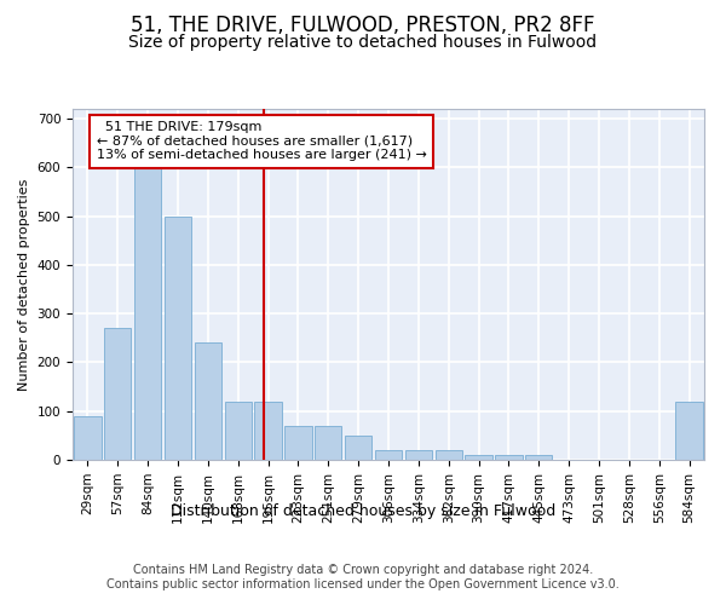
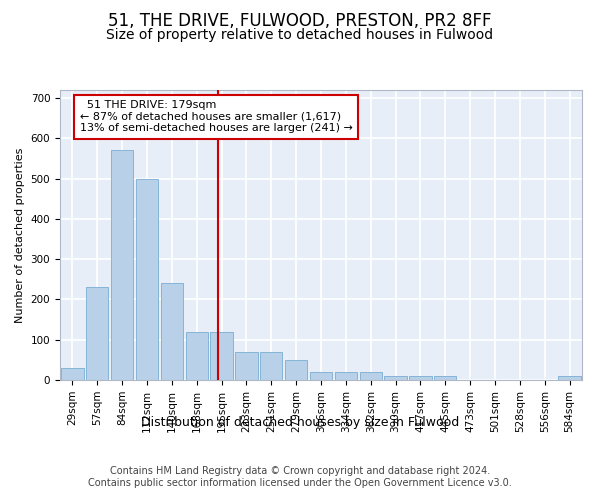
29sqm: 90 -> 30
57sqm: 270 -> 230
84sqm: 600 -> 570
584sqm: 120 -> 10
